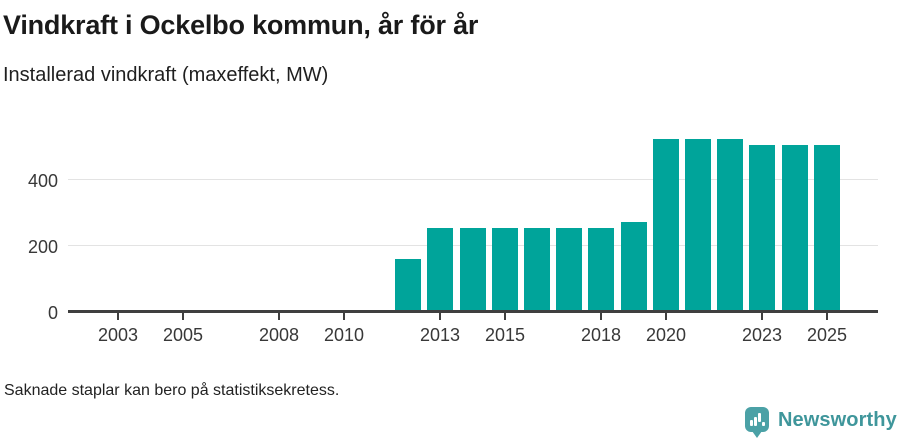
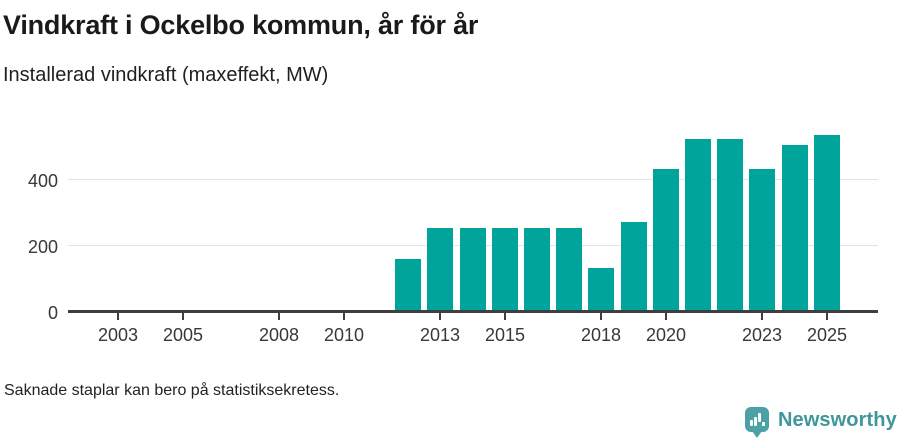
2018: 250 -> 130
2020: 520 -> 430
2023: 500 -> 430
2025: 500 -> 530
